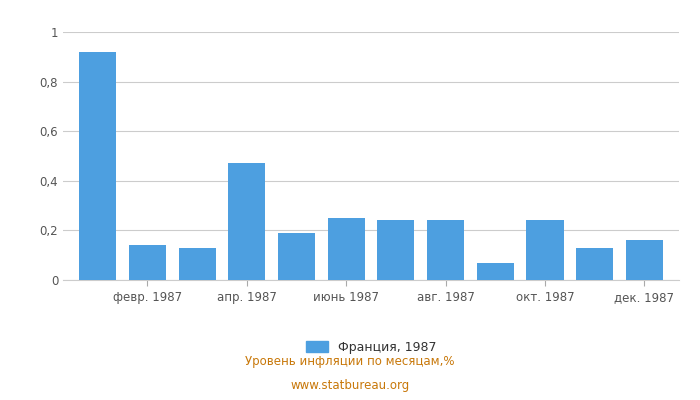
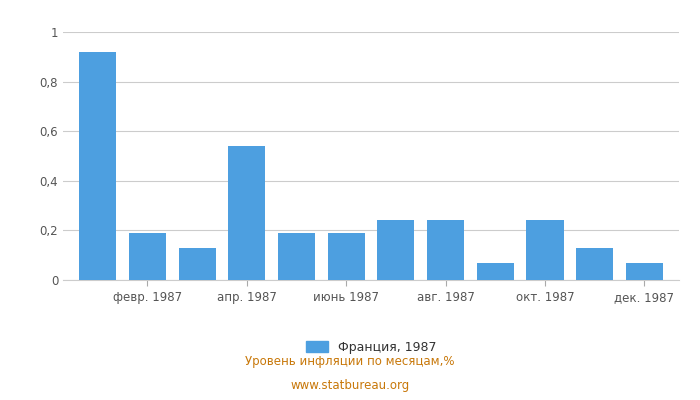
февр. 1987: 0,14 -> 0,19
апр. 1987: 0,47 -> 0,54
июнь 1987: 0,25 -> 0,19
дек. 1987: 0,16 -> 0,07
